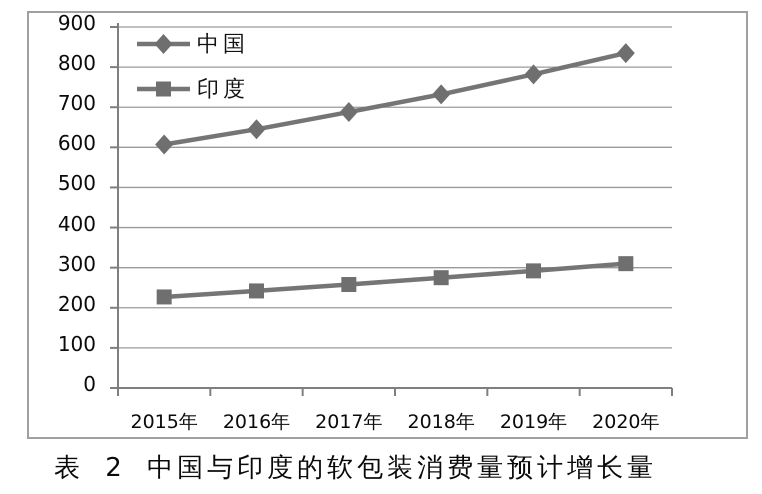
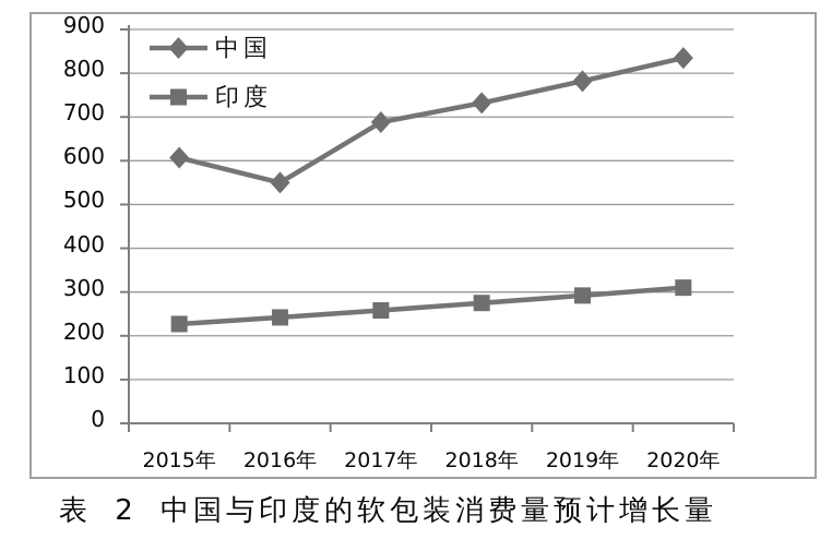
中国/2016年: 640 -> 550
